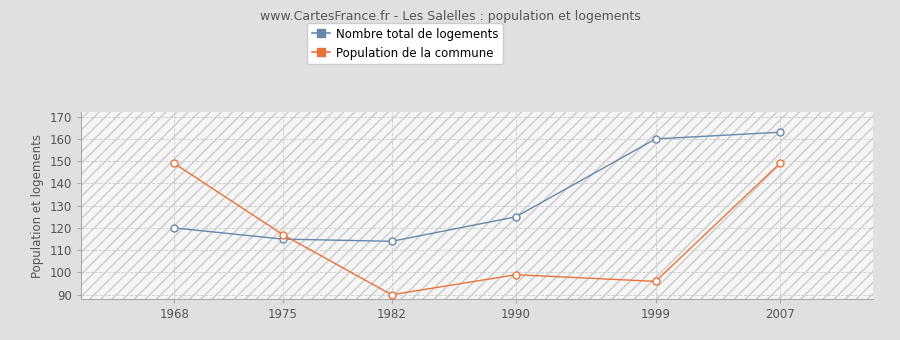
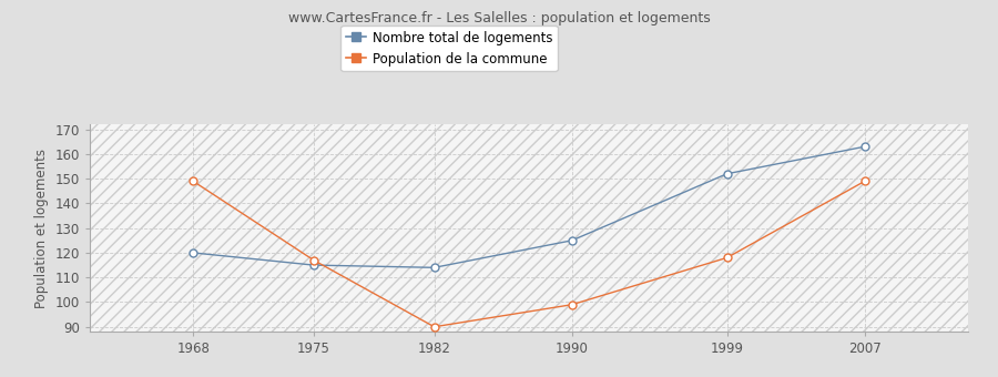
Nombre total de logements/1999: 160 -> 152
Population de la commune/1999: 96 -> 118
